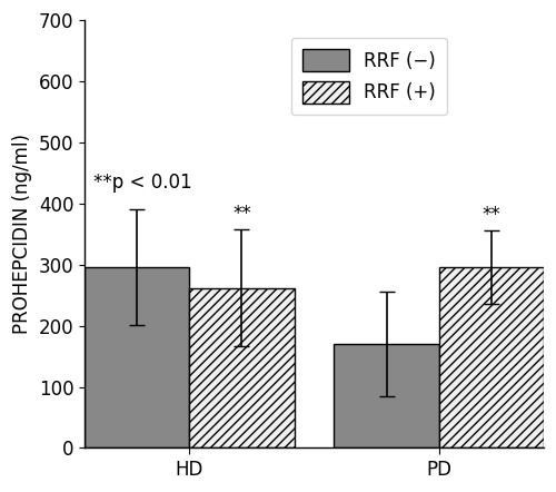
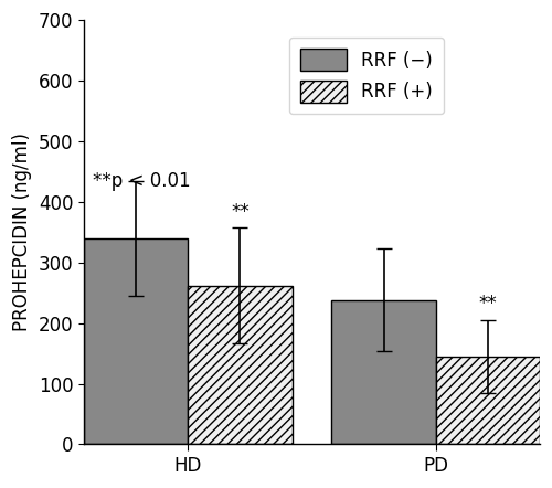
RRF (−)/HD: 296 -> 340
RRF (−)/PD: 170 -> 238
RRF (+)/PD: 296 -> 145
